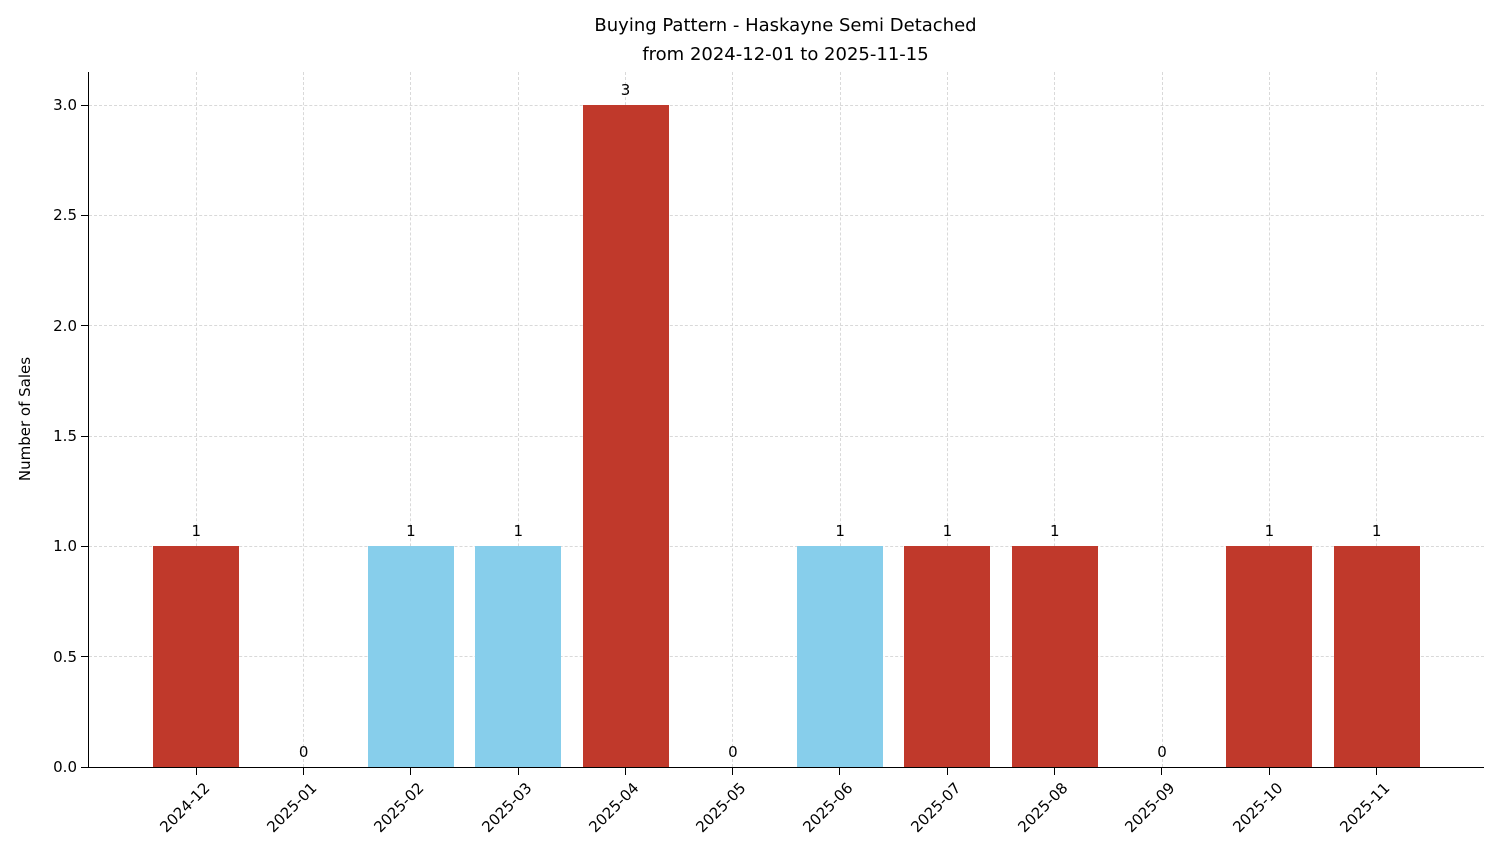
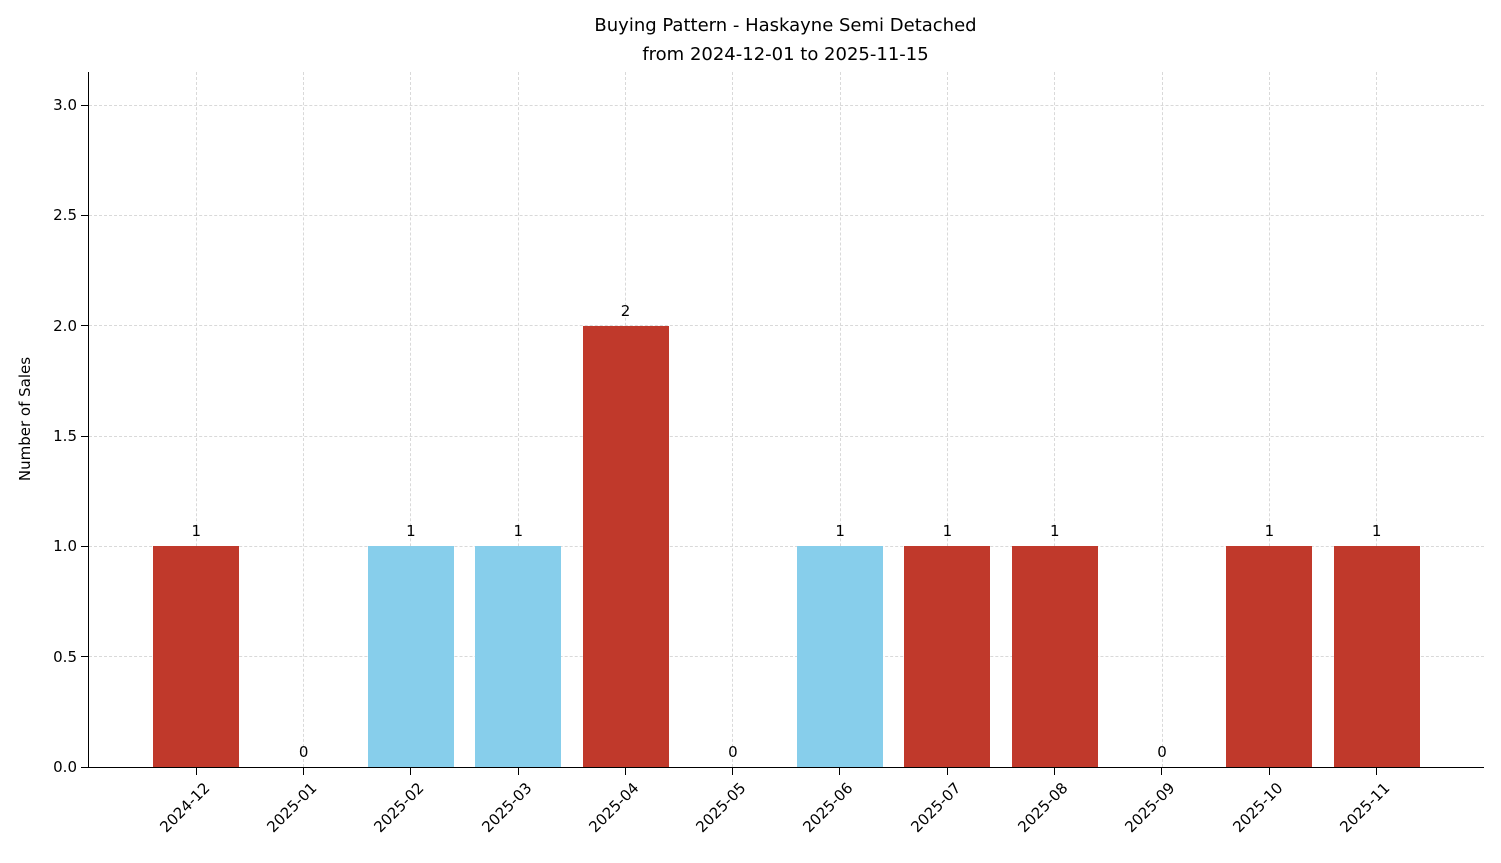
2025-04: 3 -> 2
